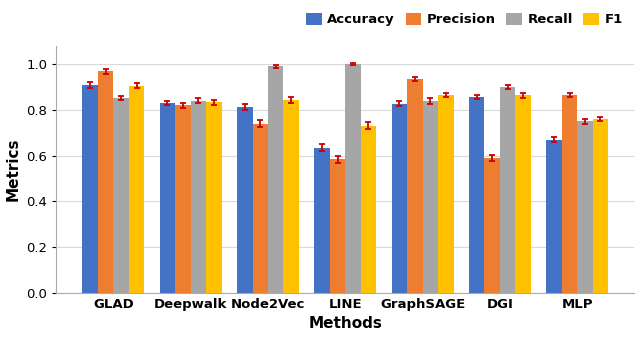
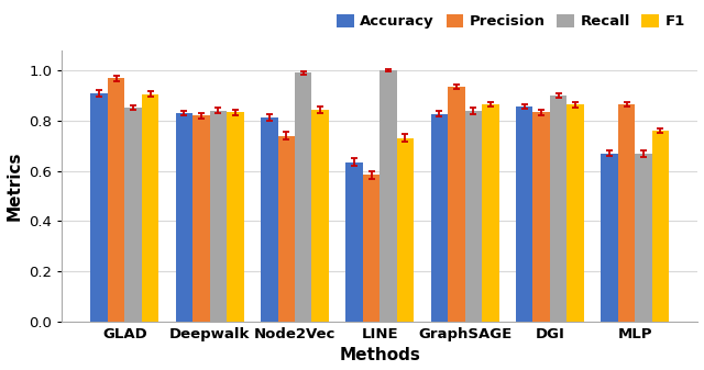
Precision/DGI: 0.590 -> 0.832
Recall/MLP: 0.750 -> 0.668
